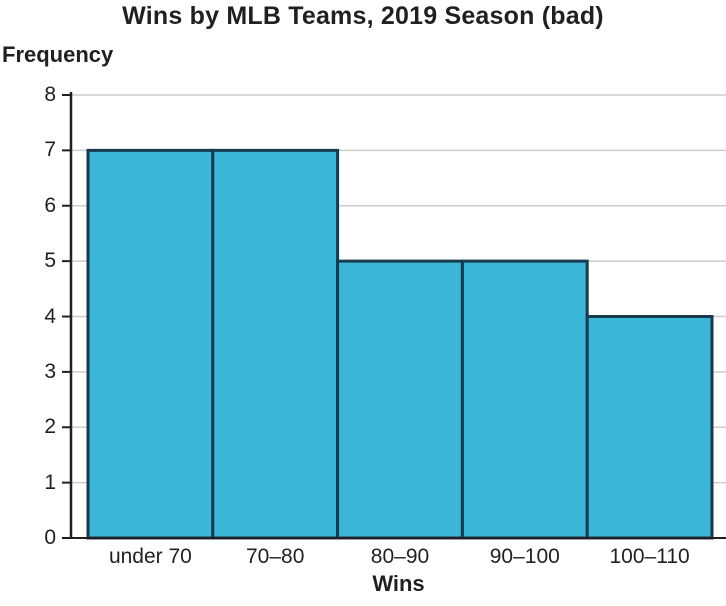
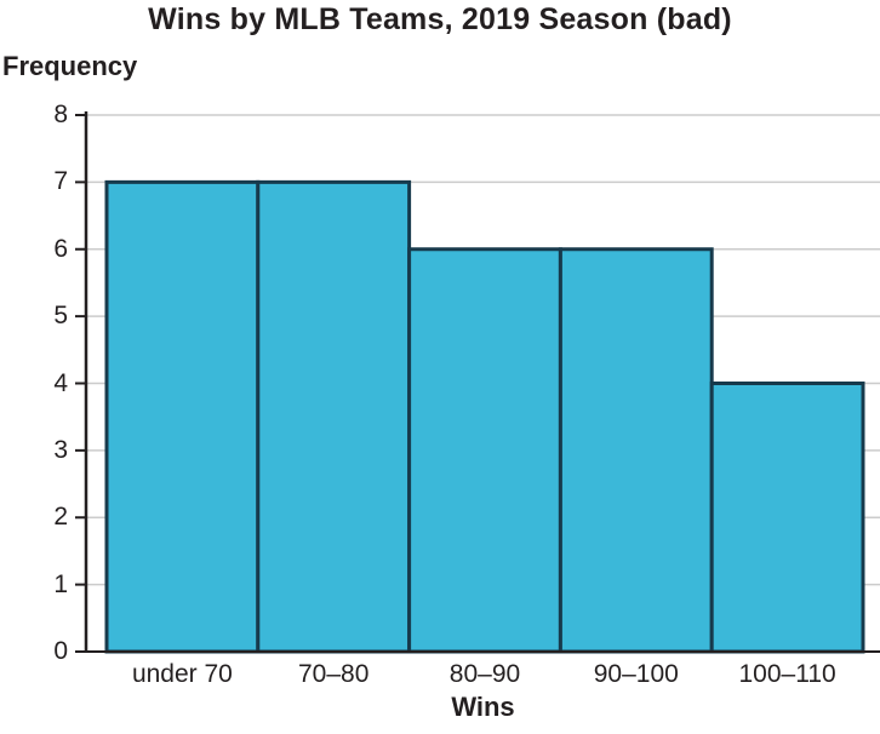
80–90: 5 -> 6
90–100: 5 -> 6
